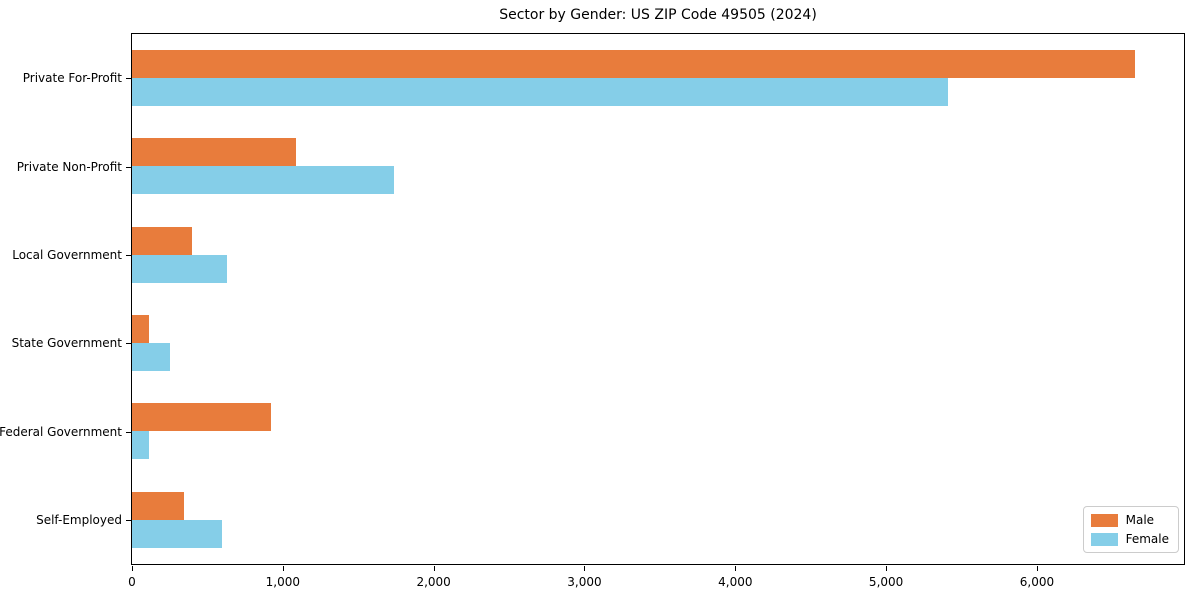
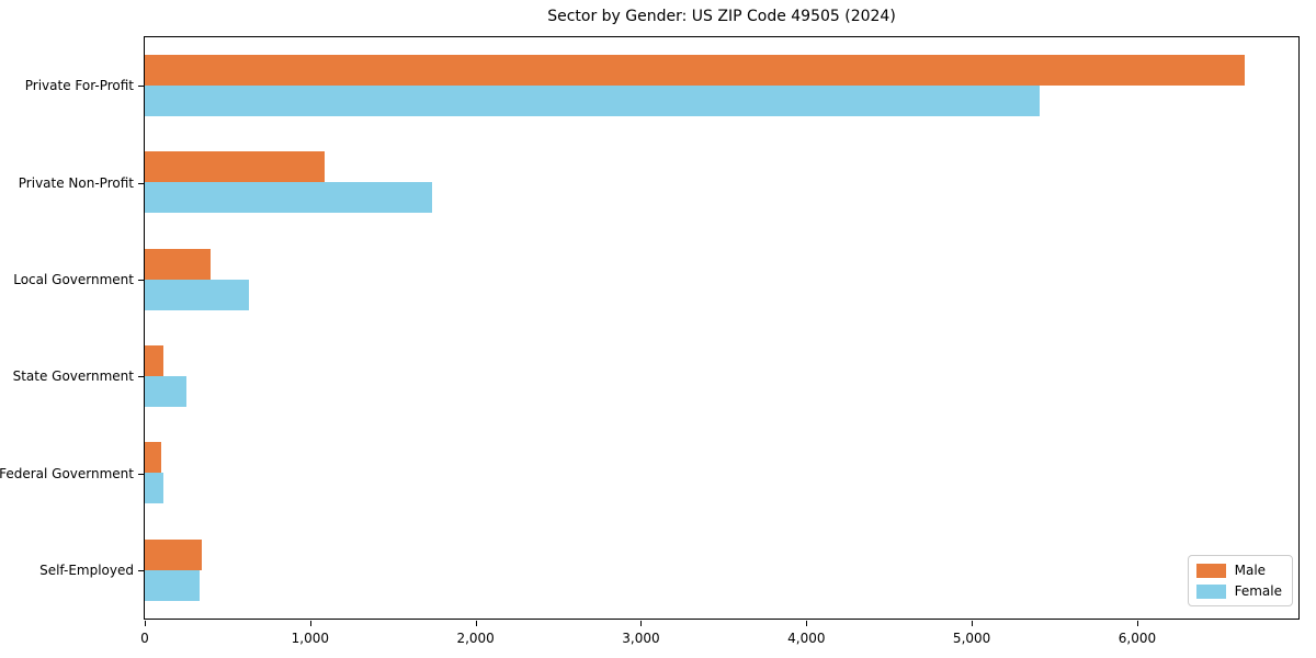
Male/Federal Government: 920 -> 100
Female/Self-Employed: 600 -> 330
